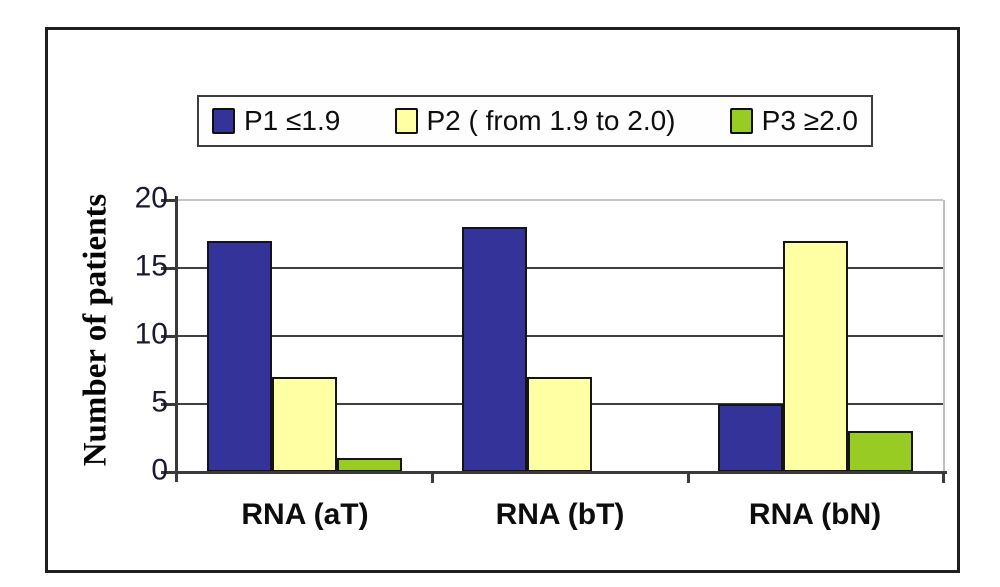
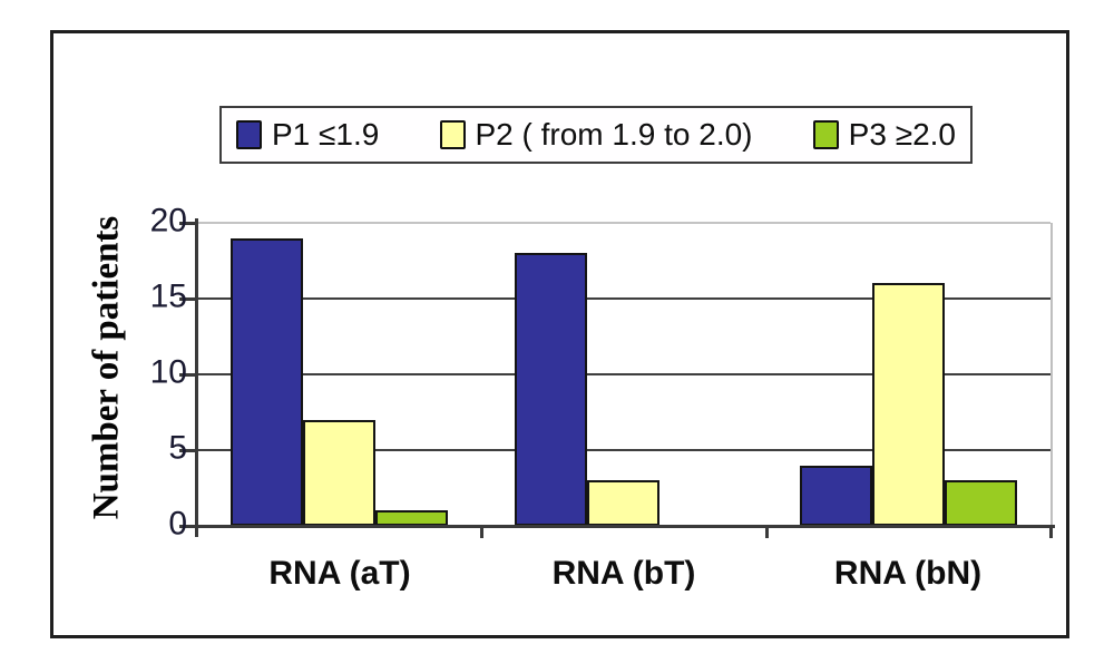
P1 ≤1.9/RNA (aT): 17 -> 19
P2 ( from 1.9 to 2.0)/RNA (bT): 7 -> 3
P1 ≤1.9/RNA (bN): 5 -> 4
P2 ( from 1.9 to 2.0)/RNA (bN): 17 -> 16
